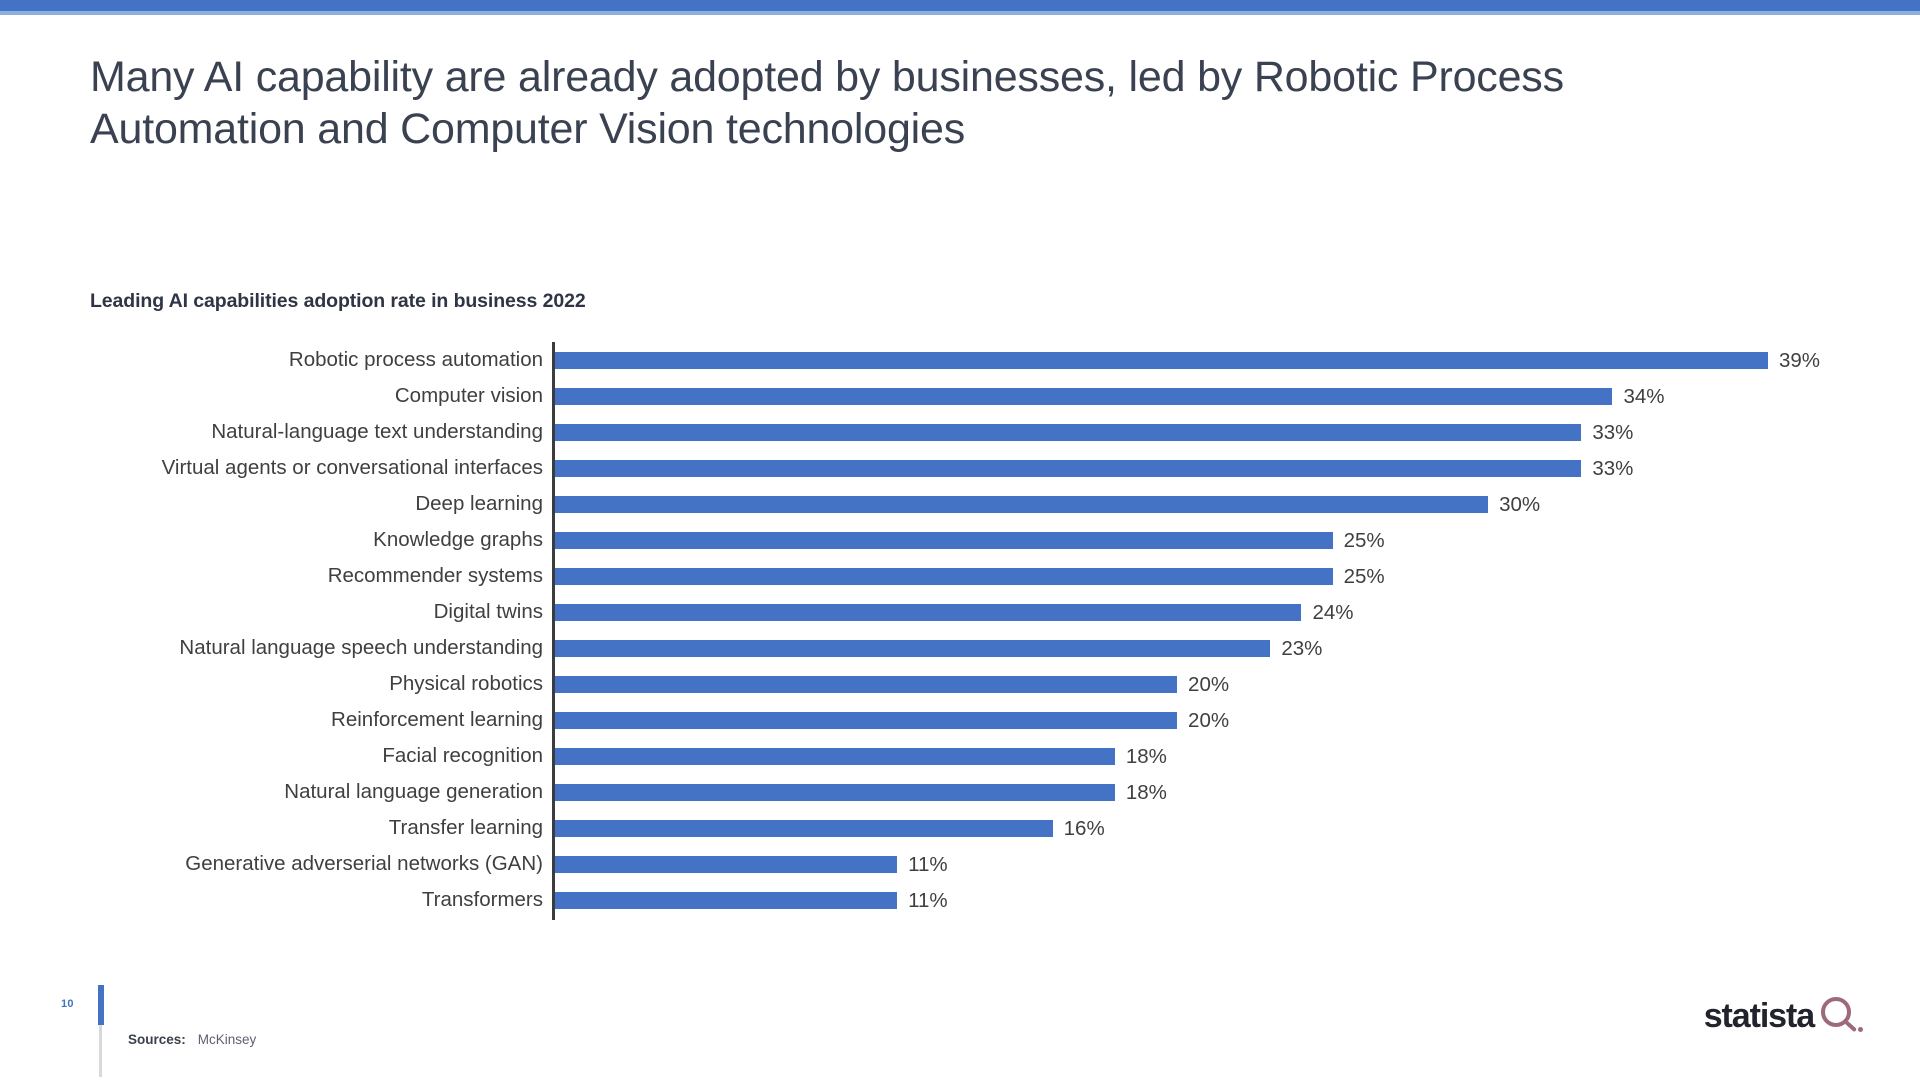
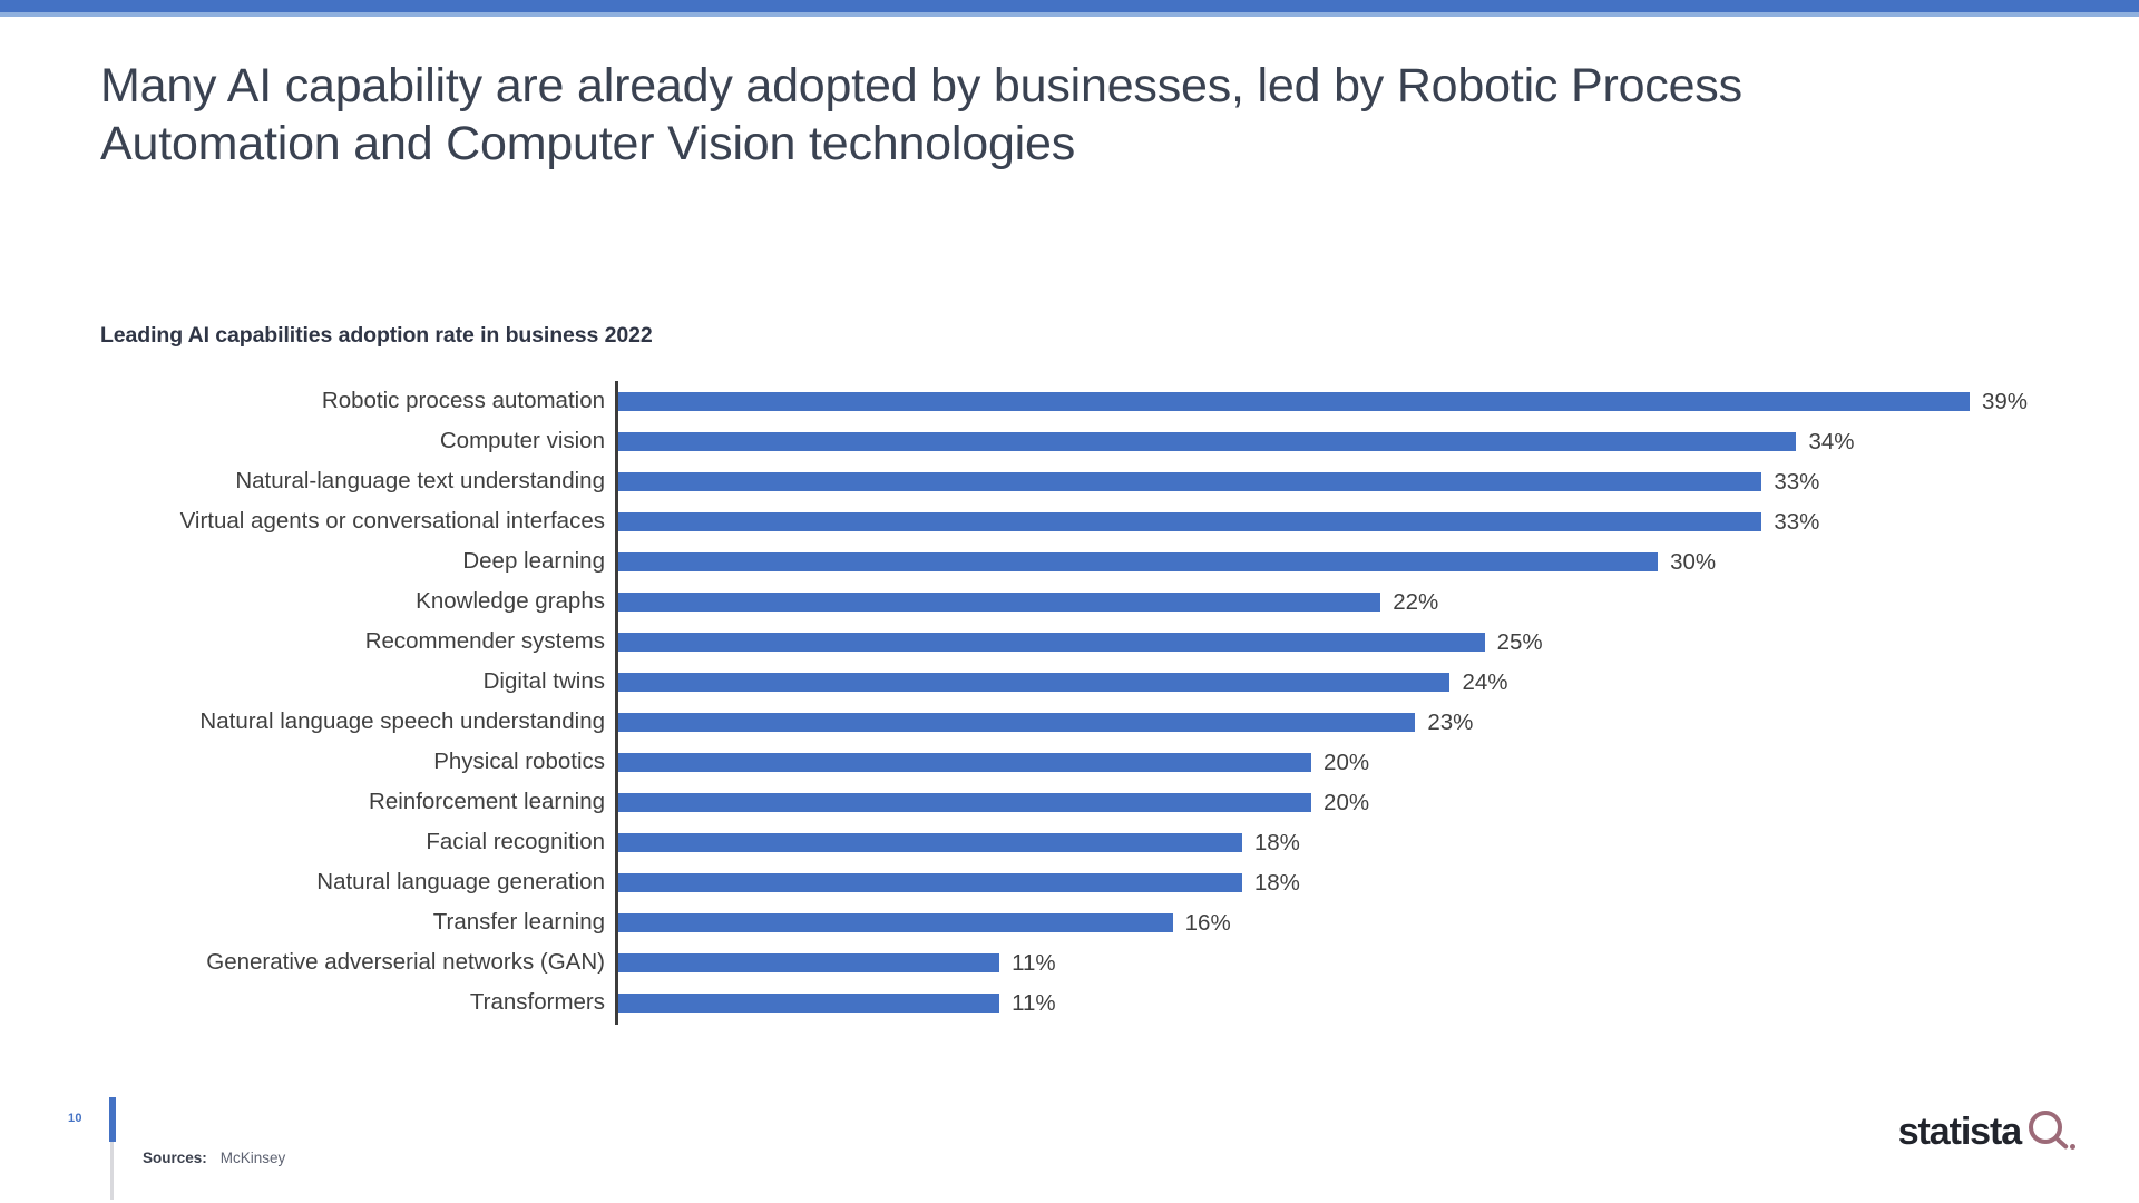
Knowledge graphs: 25% -> 22%
